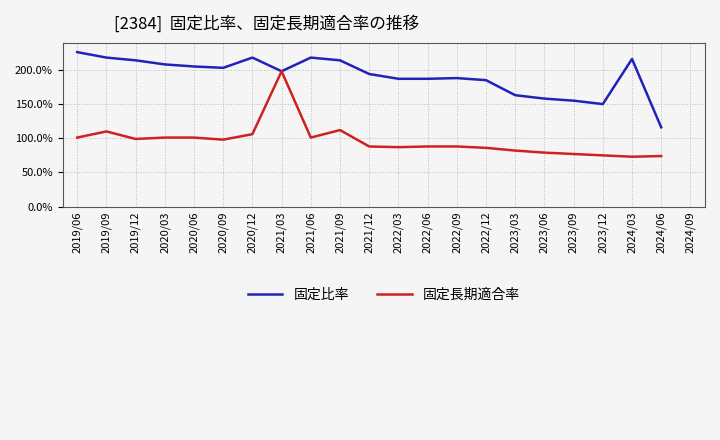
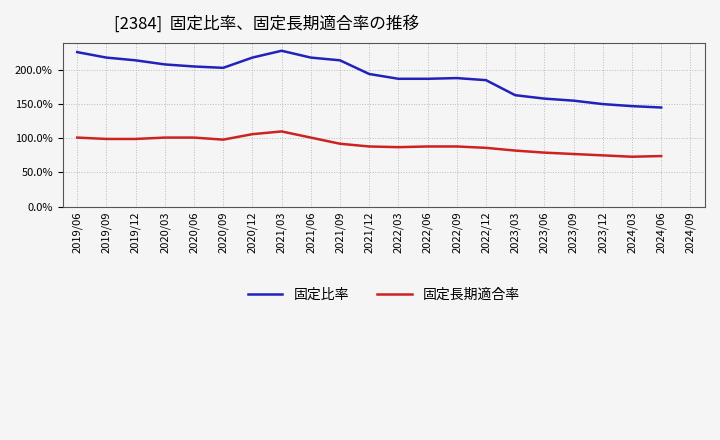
固定長期適合率/2019/09: 110% -> 99%
固定比率/2021/03: 198% -> 228%
固定長期適合率/2021/03: 198% -> 110%
固定長期適合率/2021/09: 112% -> 92%
固定比率/2024/03: 216% -> 147%
固定比率/2024/06: 116% -> 145%
